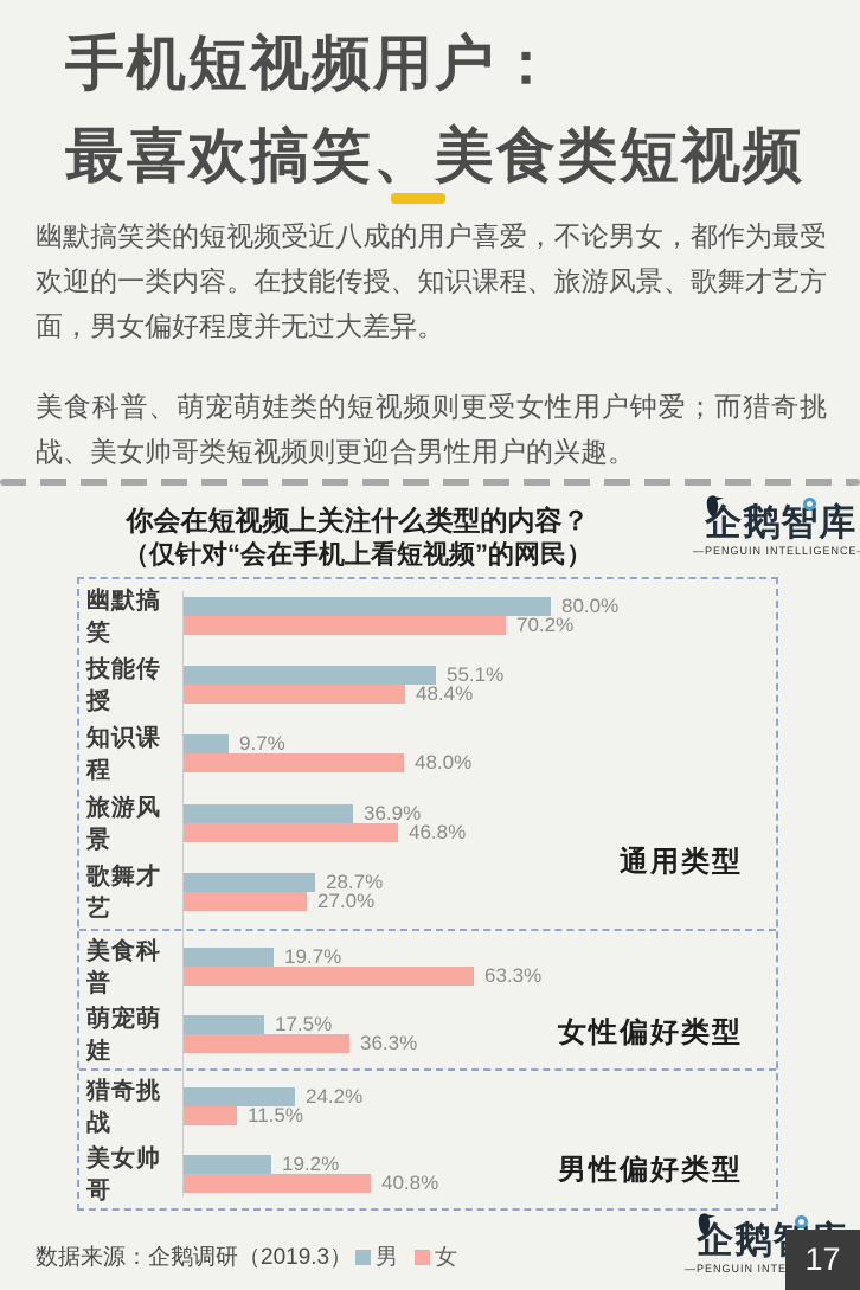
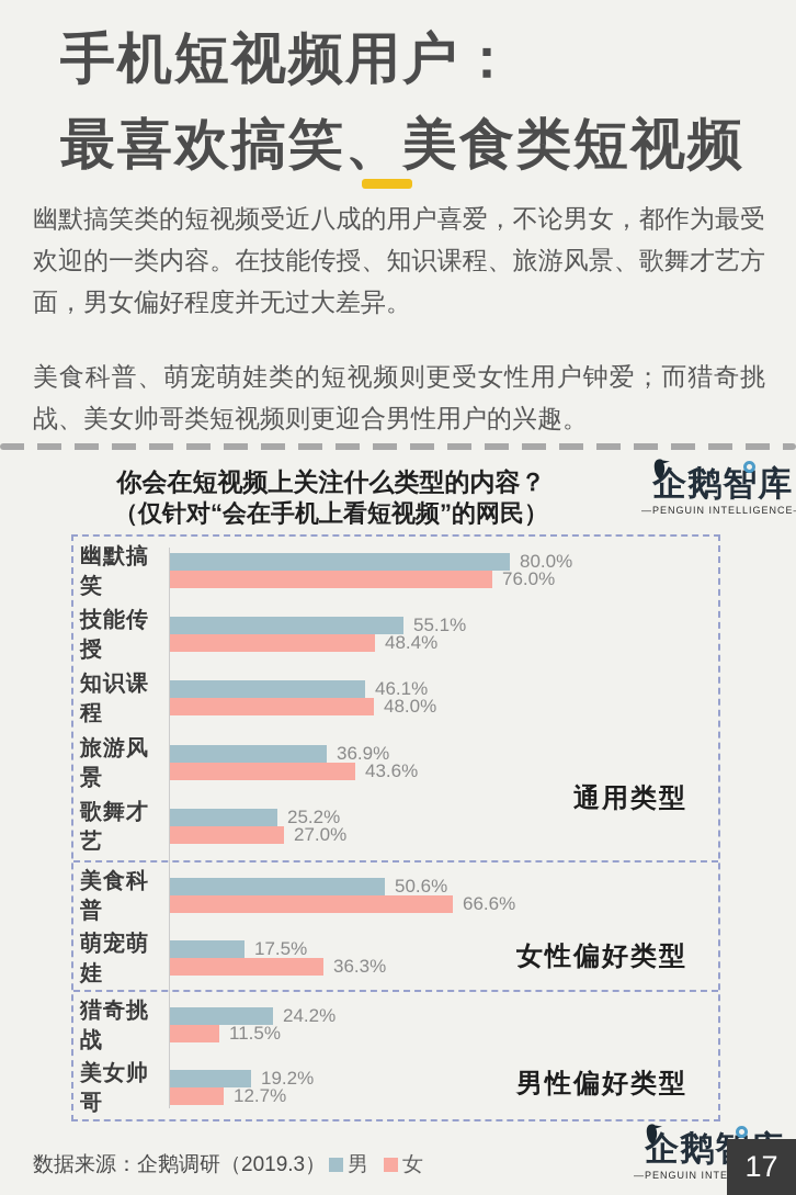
女/幽默搞笑: 70.2% -> 76.0%
男/知识课程: 9.7% -> 46.1%
女/旅游风景: 46.8% -> 43.6%
男/歌舞才艺: 28.7% -> 25.2%
男/美食科普: 19.7% -> 50.6%
女/美食科普: 63.3% -> 66.6%
女/美女帅哥: 40.8% -> 12.7%
